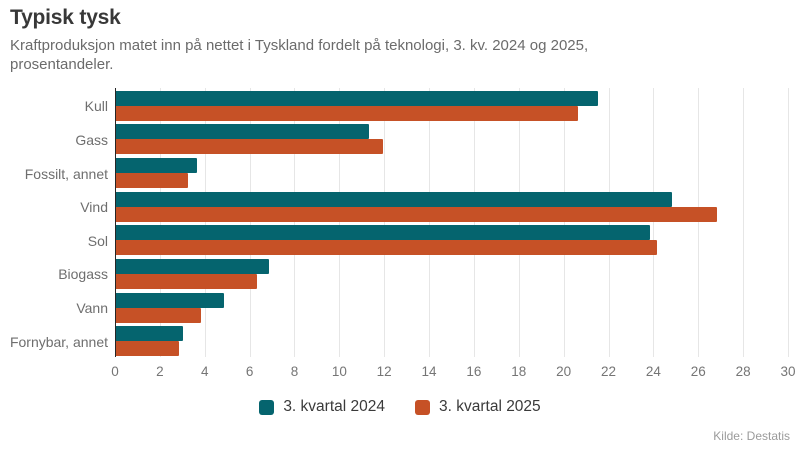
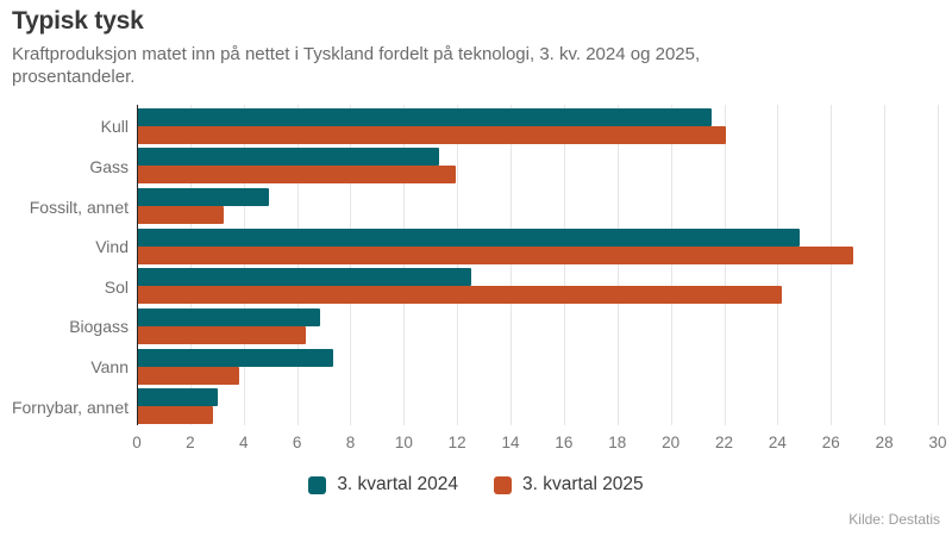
3. kvartal 2025/Kull: 20.6 -> 22.0
3. kvartal 2024/Fossilt, annet: 3.6 -> 4.9
3. kvartal 2024/Sol: 23.8 -> 12.5
3. kvartal 2024/Vann: 4.8 -> 7.3
